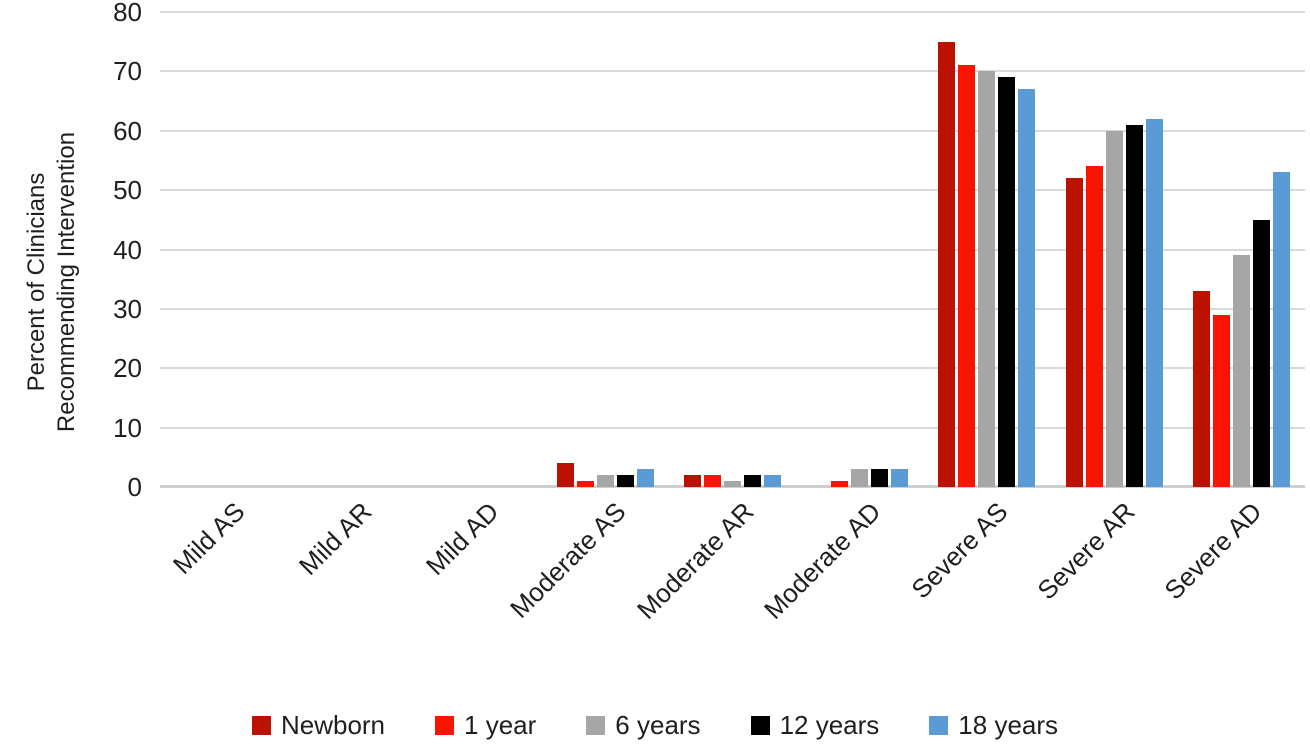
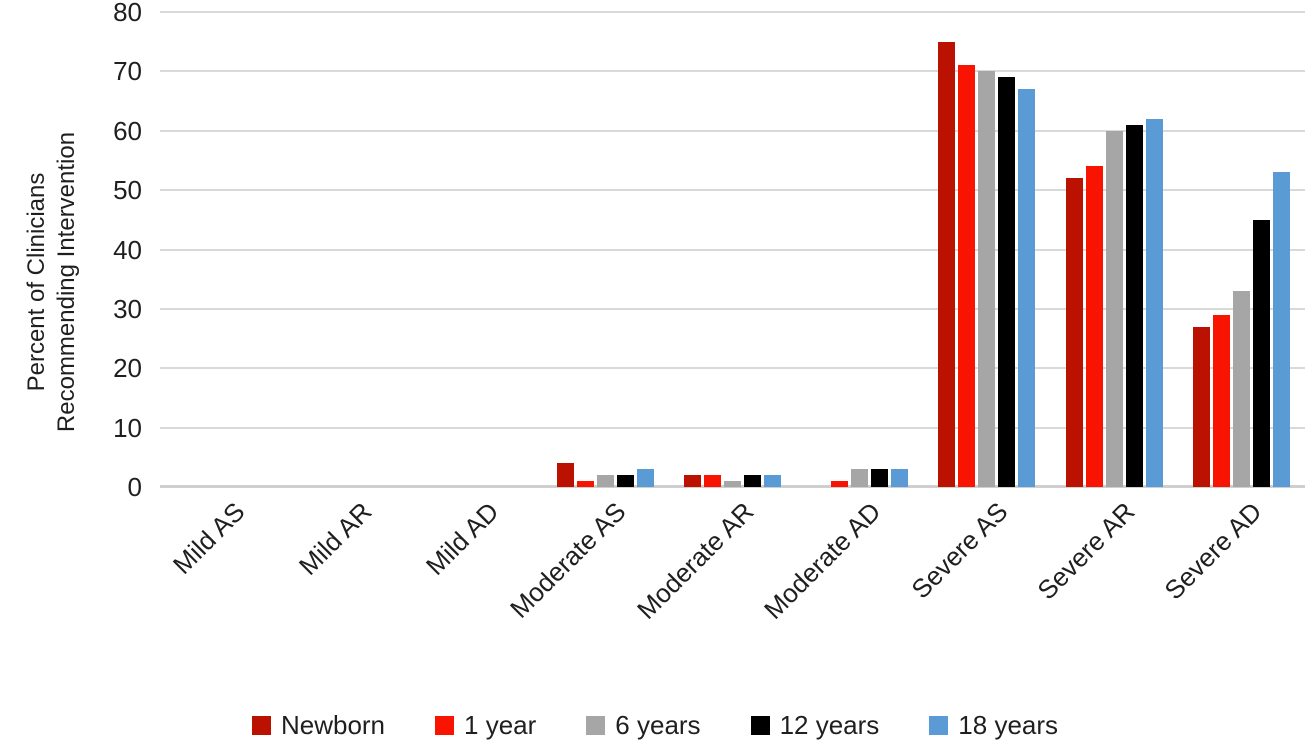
Newborn/Severe AD: 33 -> 27
6 years/Severe AD: 39 -> 33
